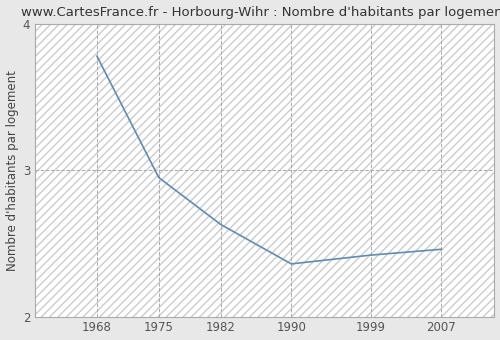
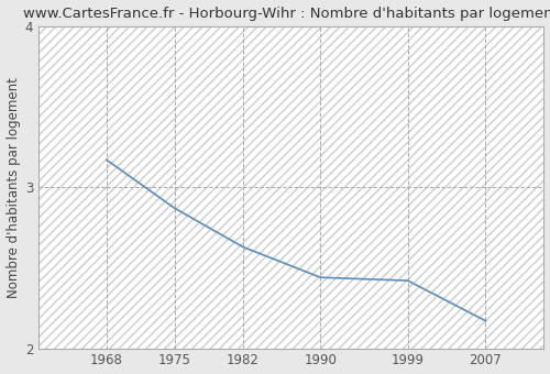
1968: 3.78 -> 3.17
1975: 2.95 -> 2.87
1990: 2.36 -> 2.44
2007: 2.46 -> 2.17
